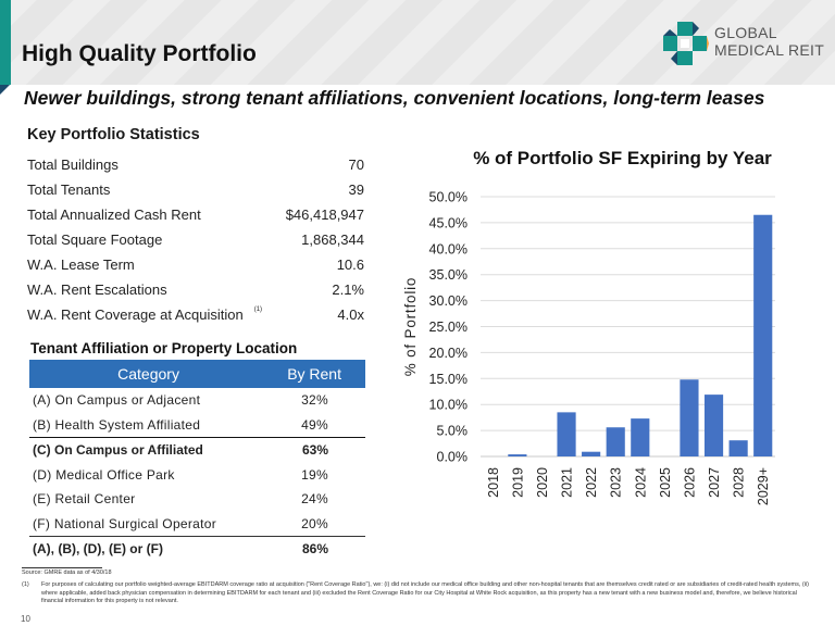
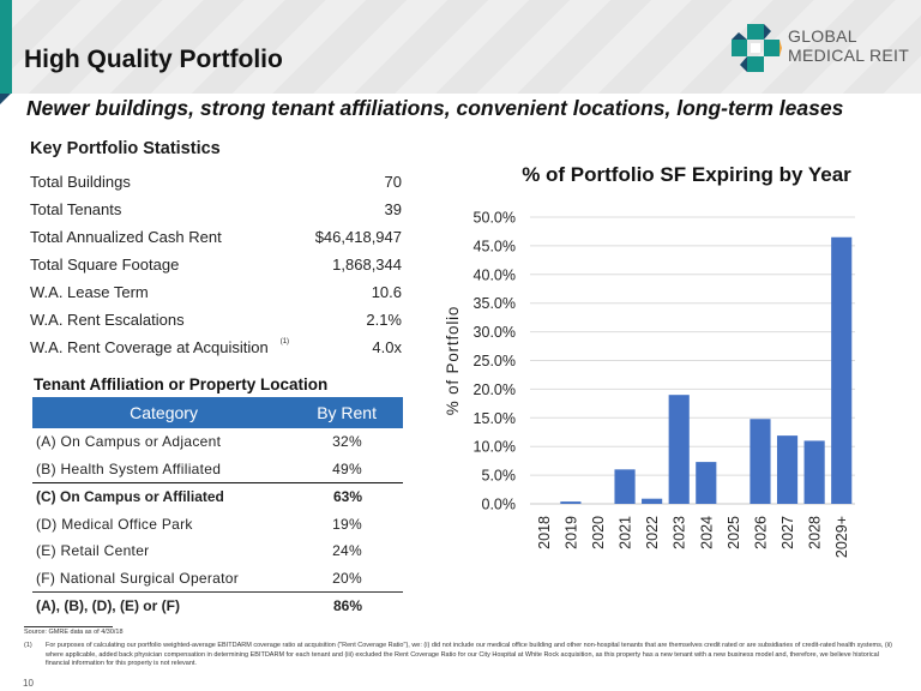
2021: 8% -> 6%
2023: 6% -> 19%
2028: 3% -> 11%
